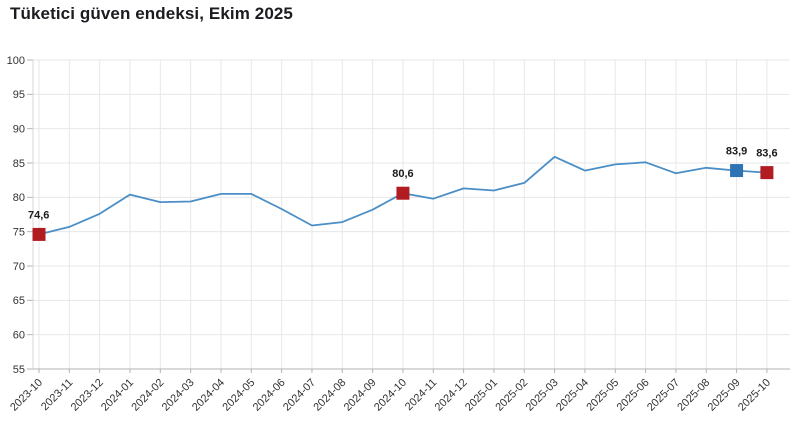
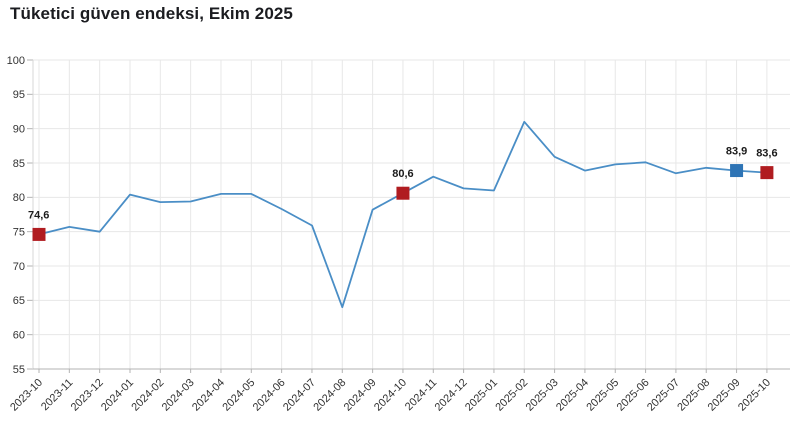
2023-12: 78 -> 75
2024-08: 76 -> 64
2024-11: 80 -> 83
2025-02: 82 -> 91
